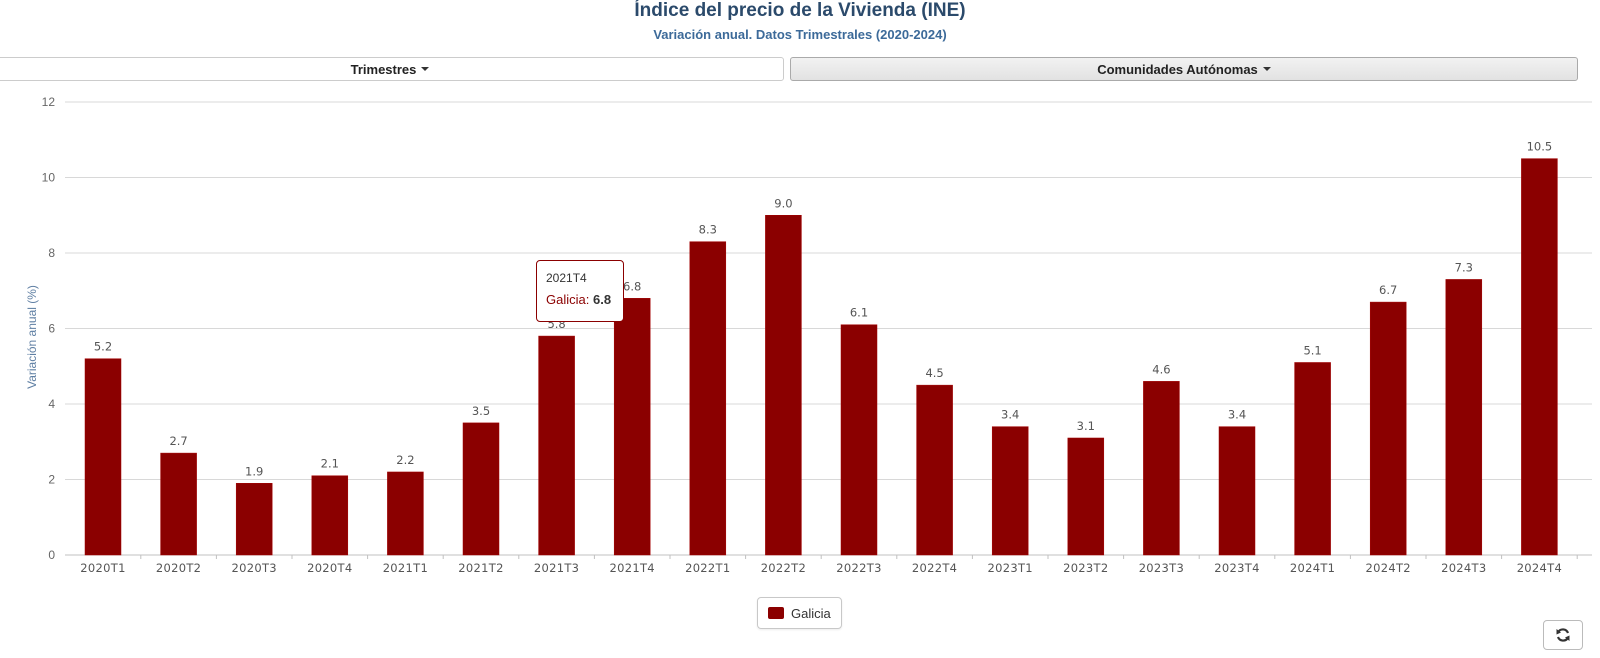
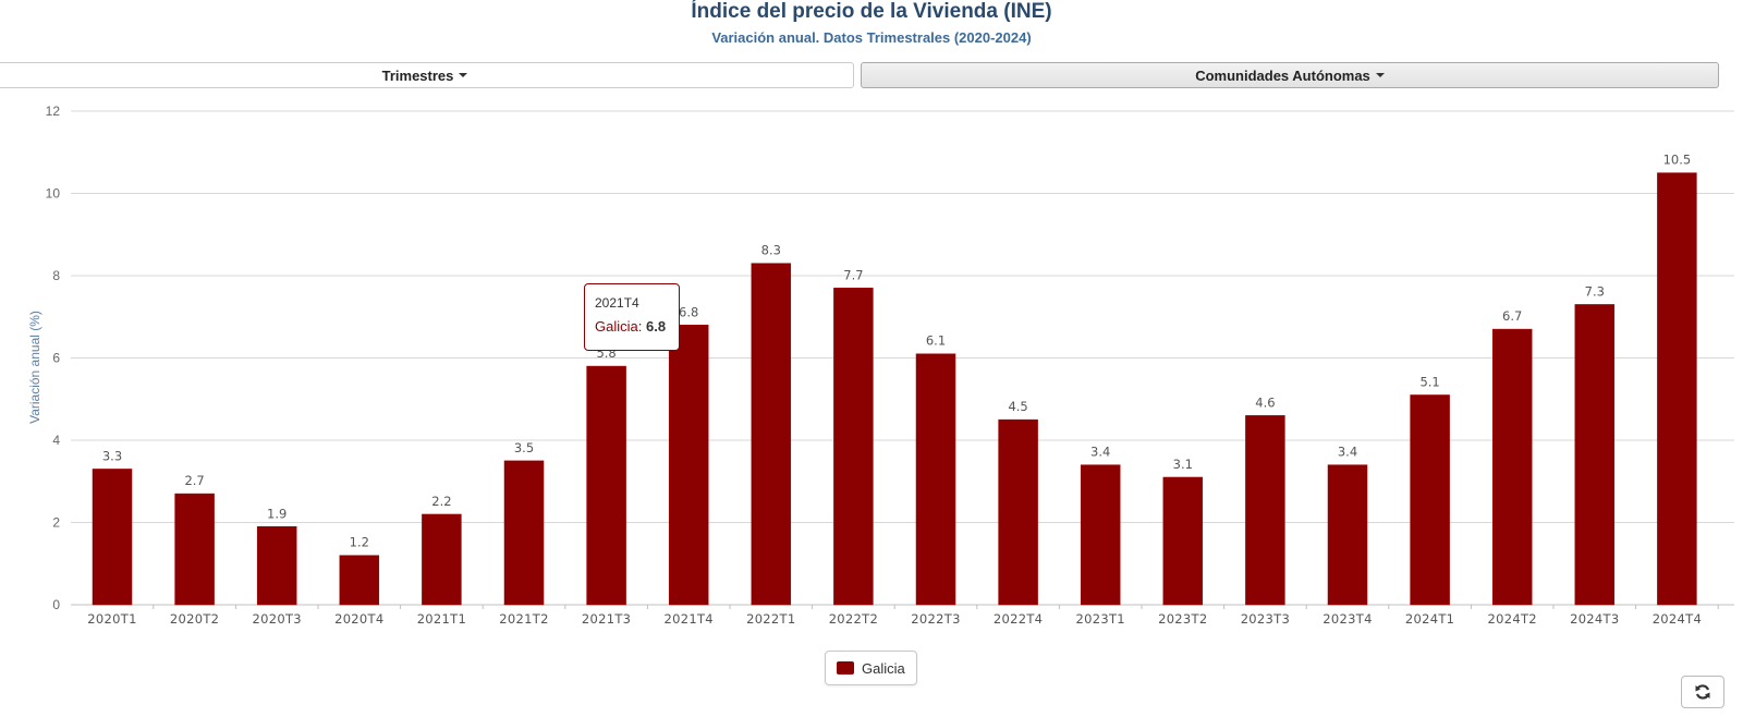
2020T1: 5.2 -> 3.3
2020T4: 2.1 -> 1.2
2022T2: 9.0 -> 7.7
